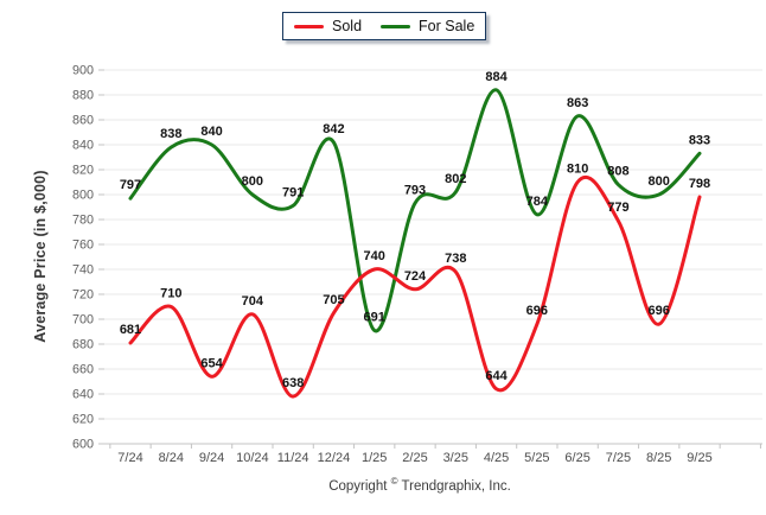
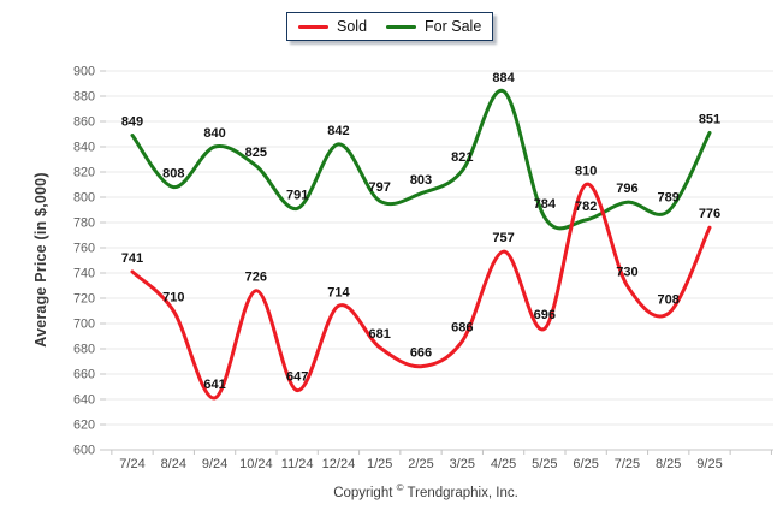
Sold/7/24: 681 -> 741
For Sale/7/24: 797 -> 849
For Sale/8/24: 838 -> 808
Sold/9/24: 654 -> 641
Sold/10/24: 704 -> 726
For Sale/10/24: 800 -> 825
Sold/11/24: 638 -> 647
Sold/12/24: 705 -> 714
Sold/1/25: 740 -> 681
For Sale/1/25: 691 -> 797
Sold/2/25: 724 -> 666
For Sale/2/25: 793 -> 803
Sold/3/25: 738 -> 686
For Sale/3/25: 802 -> 821
Sold/4/25: 644 -> 757
For Sale/6/25: 863 -> 782
Sold/7/25: 779 -> 730
For Sale/7/25: 808 -> 796
Sold/8/25: 696 -> 708
For Sale/8/25: 800 -> 789
Sold/9/25: 798 -> 776
For Sale/9/25: 833 -> 851
